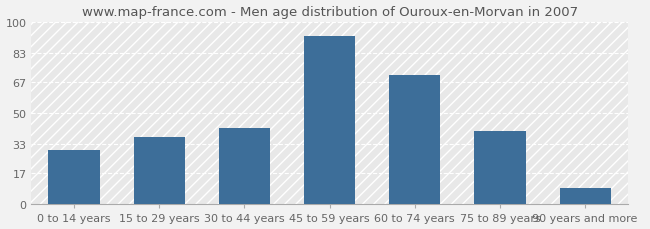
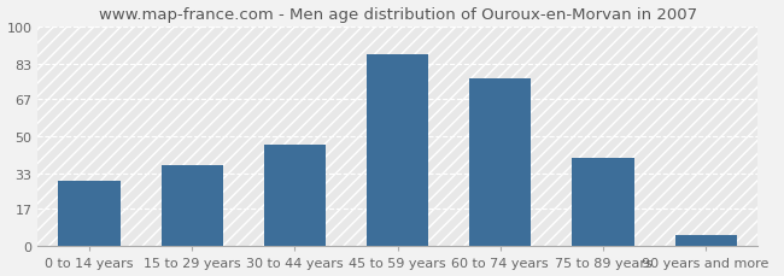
30 to 44 years: 42 -> 46
45 to 59 years: 92 -> 87
60 to 74 years: 71 -> 76
90 years and more: 9 -> 5
